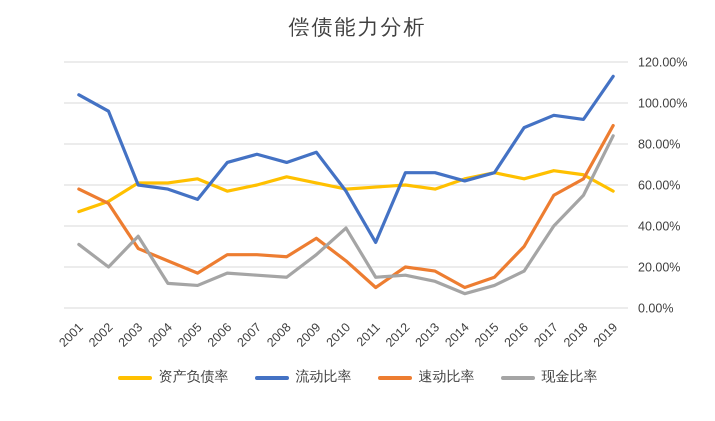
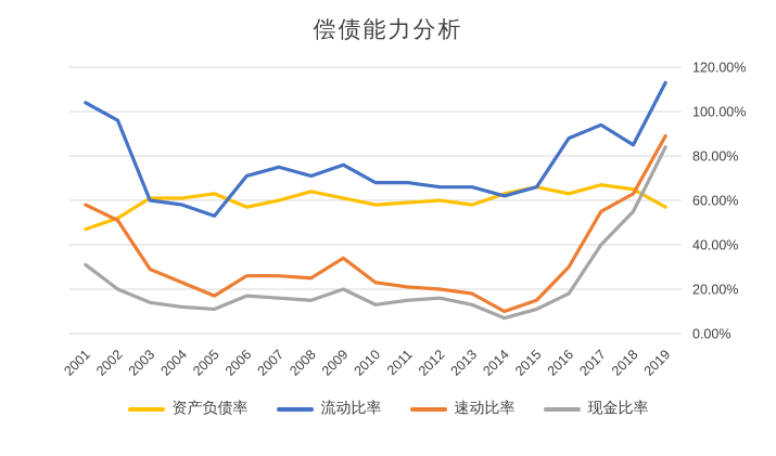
现金比率/2003: 35% -> 14%
现金比率/2009: 26% -> 20%
流动比率/2010: 57% -> 68%
现金比率/2010: 39% -> 13%
流动比率/2011: 32% -> 68%
速动比率/2011: 10% -> 21%
流动比率/2018: 92% -> 85%
